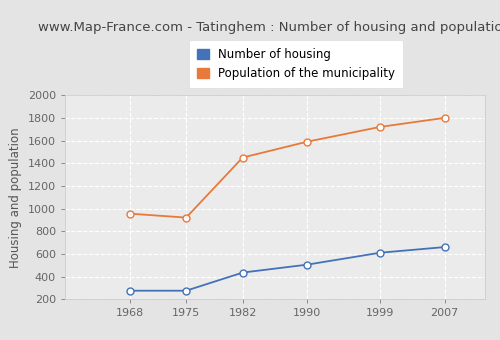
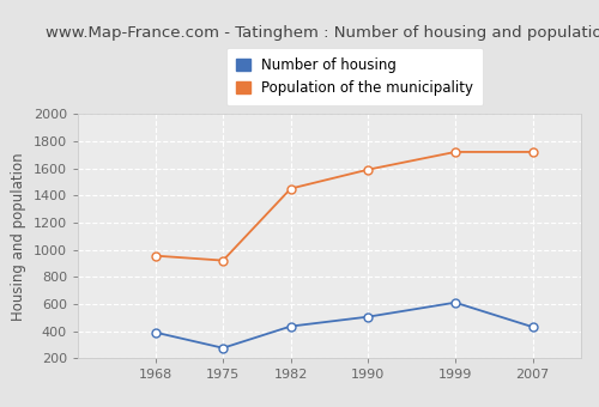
Number of housing/1968: 280 -> 390
Number of housing/2007: 660 -> 430
Population of the municipality/2007: 1800 -> 1720
